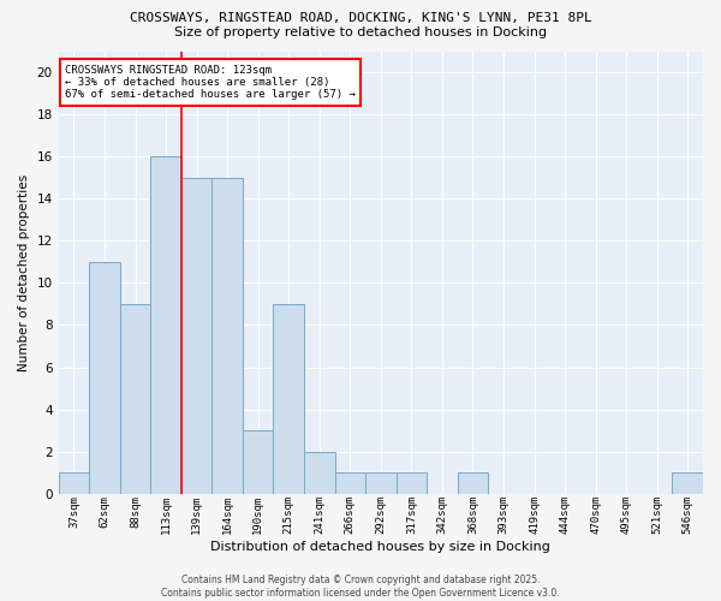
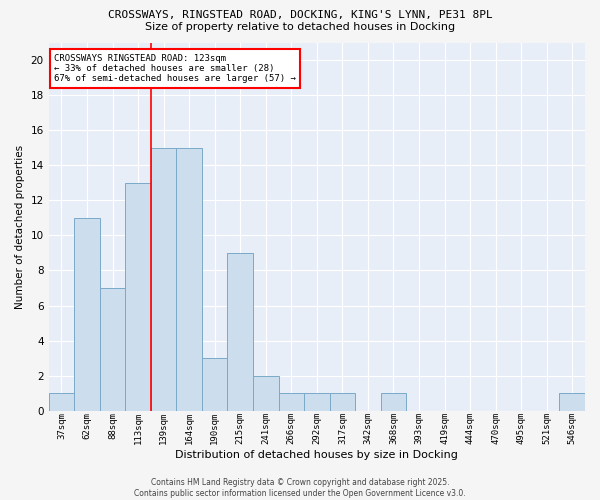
88sqm: 9 -> 7
113sqm: 16 -> 13
